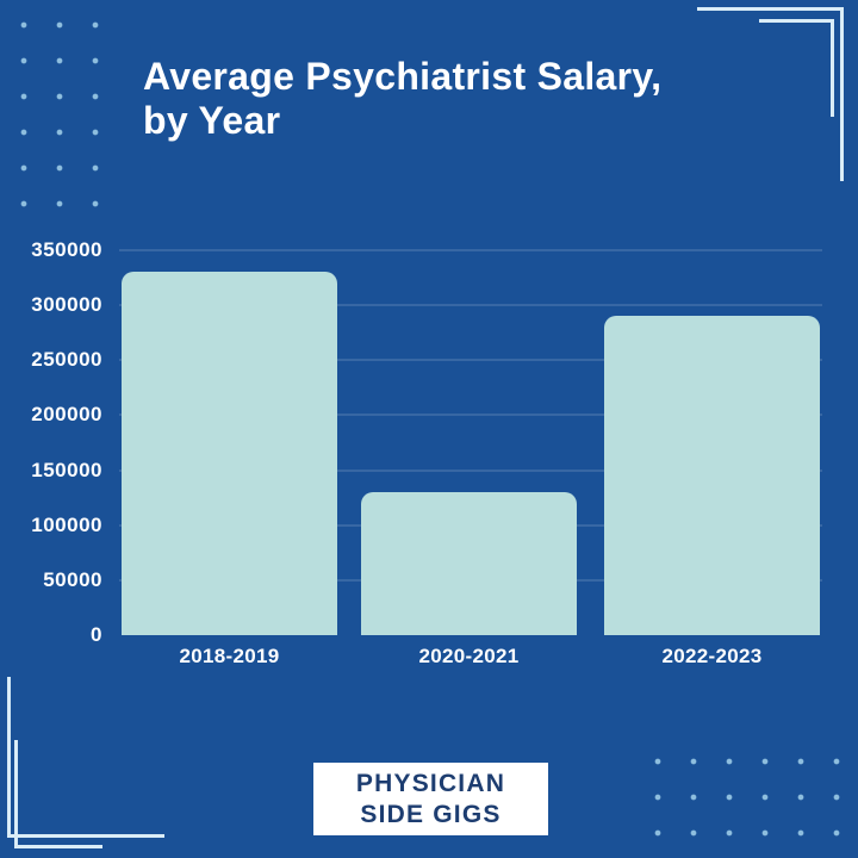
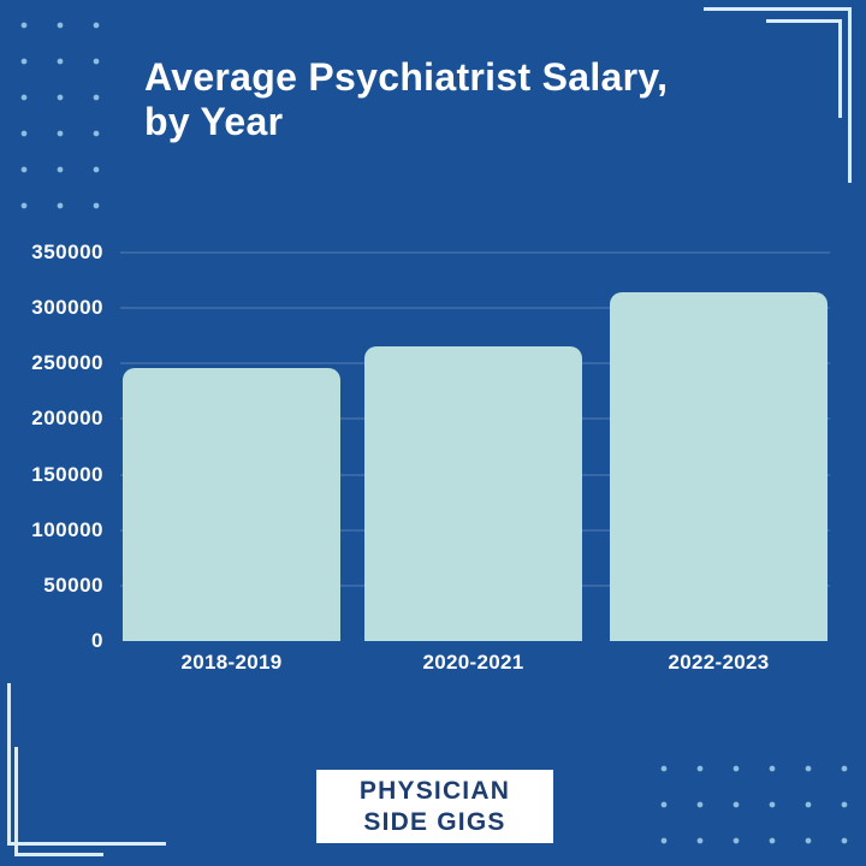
2018-2019: 330000 -> 250000
2020-2021: 130000 -> 270000
2022-2023: 290000 -> 310000
